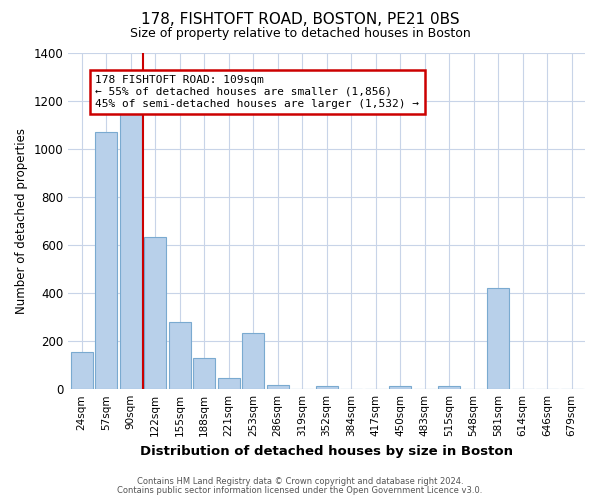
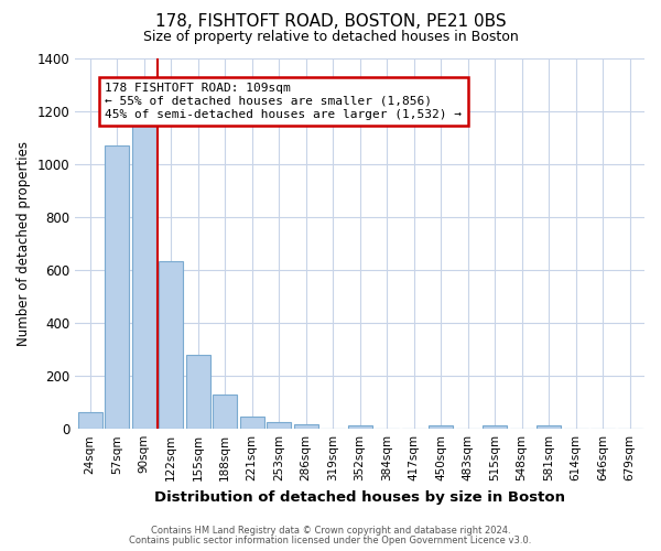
24sqm: 155 -> 63
253sqm: 235 -> 25
581sqm: 420 -> 14
